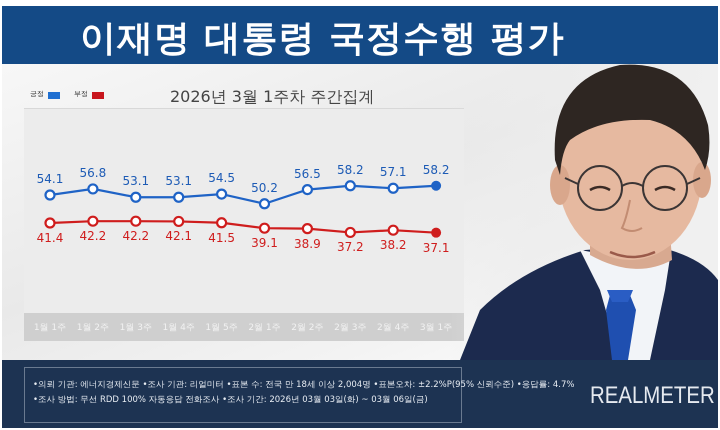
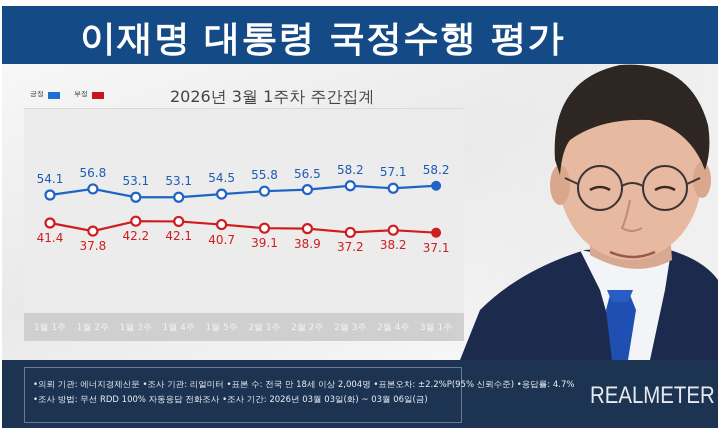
부정/1월 2주: 42.2 -> 37.8
부정/1월 5주: 41.5 -> 40.7
긍정/2월 1주: 50.2 -> 55.8
